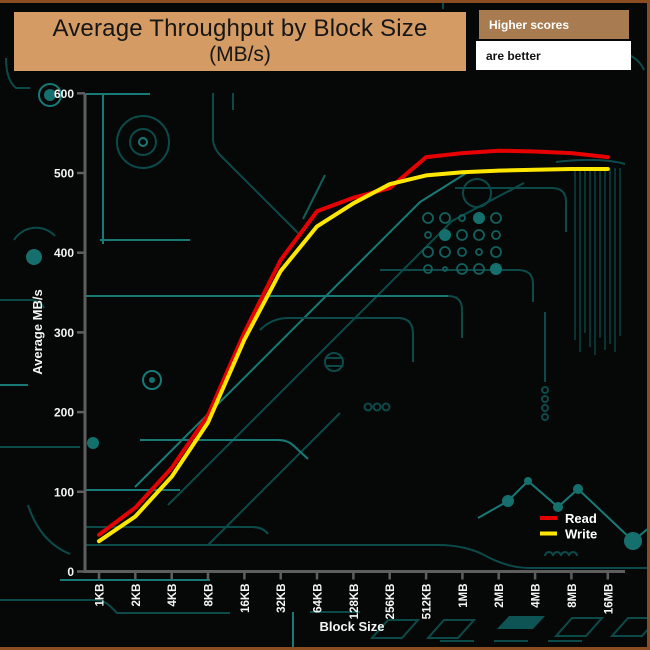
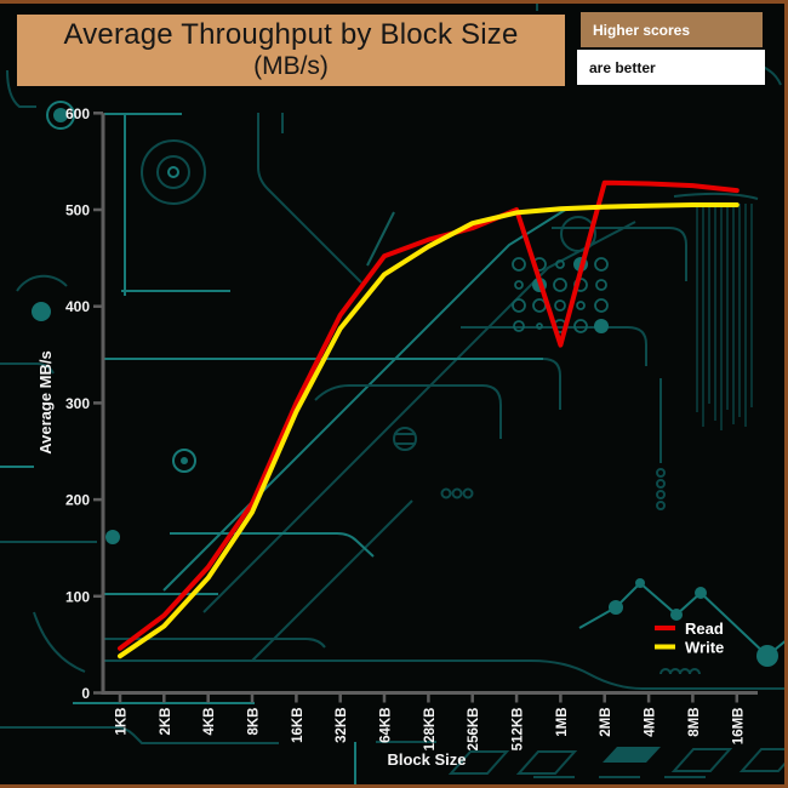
Read/512KB: 520 -> 500
Read/1MB: 520 -> 360
